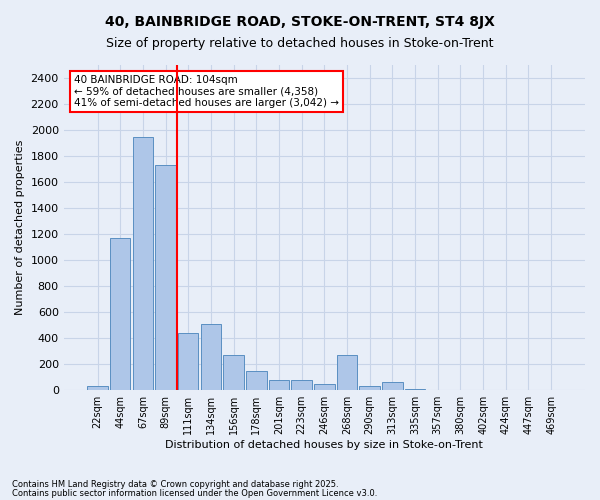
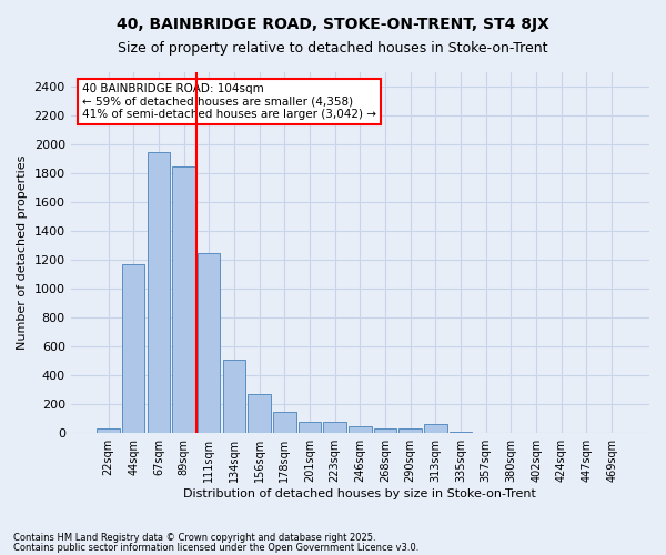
89sqm: 1730 -> 1850
111sqm: 440 -> 1250
268sqm: 270 -> 30
